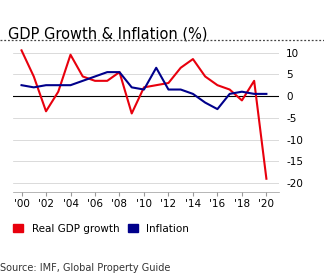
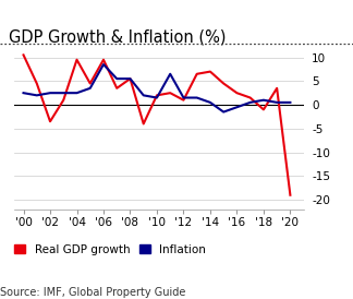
Real GDP growth/'06: 3.5 -> 9.5
Inflation/'06: 4.5 -> 8.5
Real GDP growth/'12: 3.0 -> 1.0
Real GDP growth/'14: 8.5 -> 7.0
Inflation/'16: -3.0 -> -0.5
